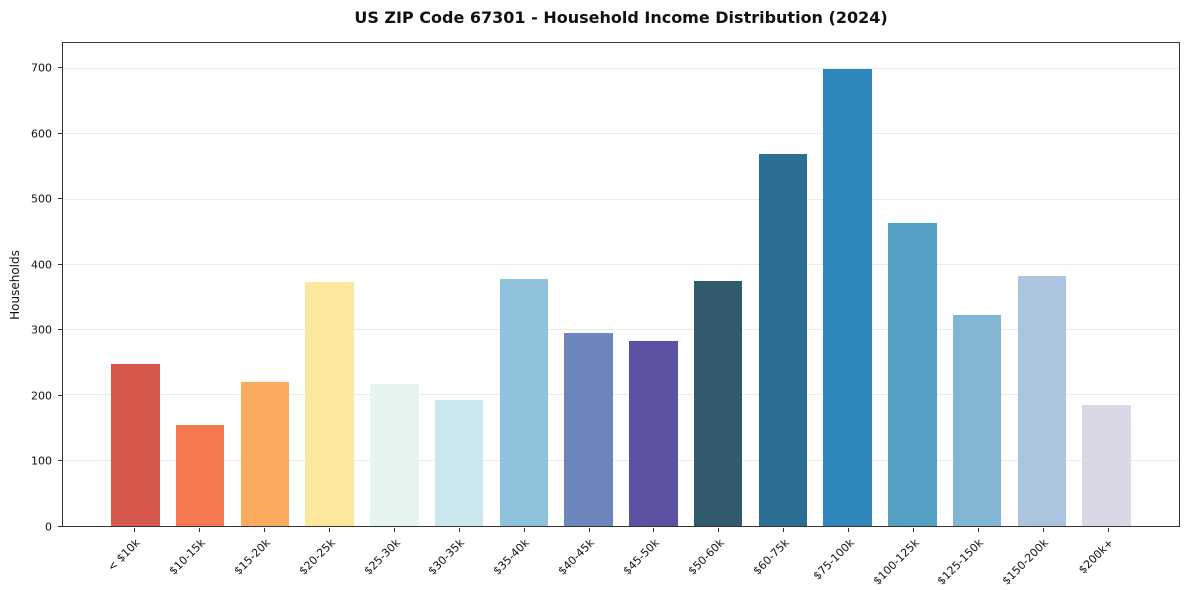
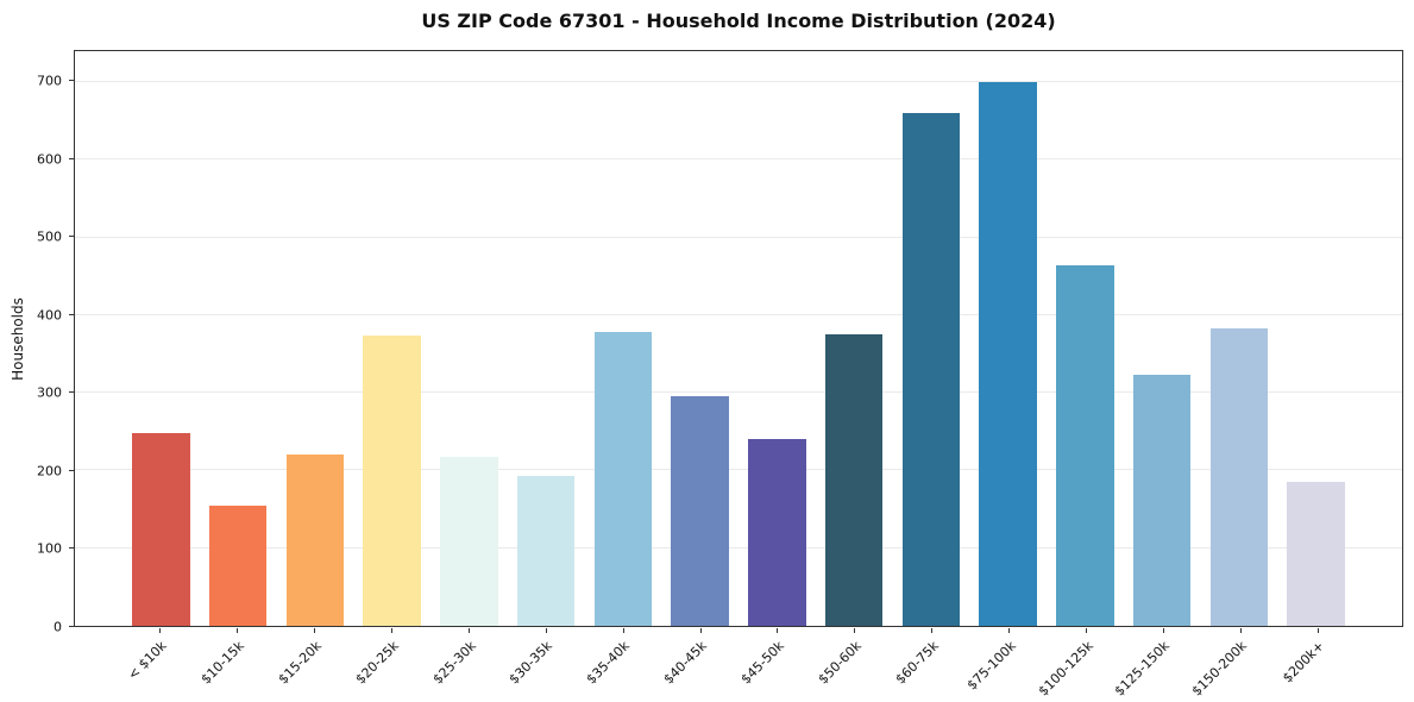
$45-50k: 280 -> 240
$60-75k: 570 -> 660
